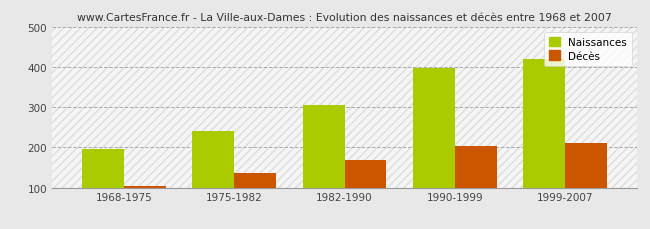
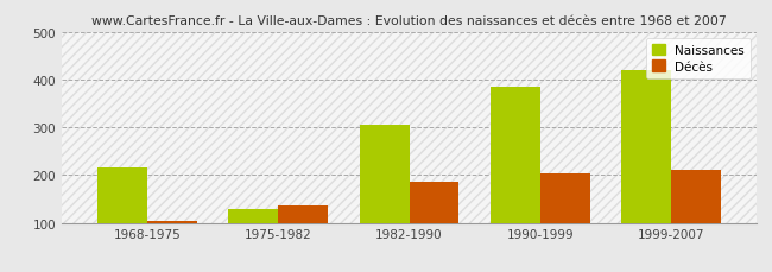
Naissances/1968-1975: 195 -> 215
Naissances/1975-1982: 240 -> 130
Décès/1982-1990: 168 -> 185
Naissances/1990-1999: 398 -> 385
